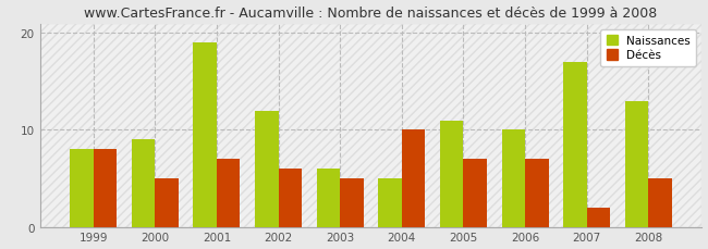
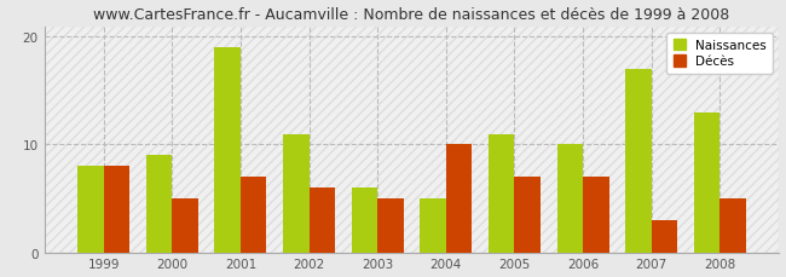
Naissances/2002: 12 -> 11
Décès/2007: 2 -> 3
